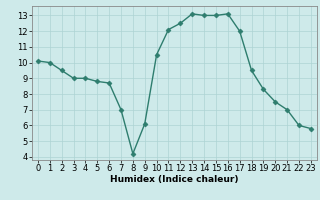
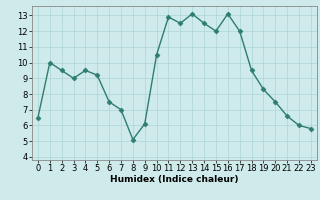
0: 10.1 -> 6.5
4: 9.0 -> 9.5
5: 8.8 -> 9.2
6: 8.7 -> 7.5
8: 4.2 -> 5.1
11: 12.1 -> 12.9
14: 13.0 -> 12.5
15: 13.0 -> 12.0
21: 7.0 -> 6.6
